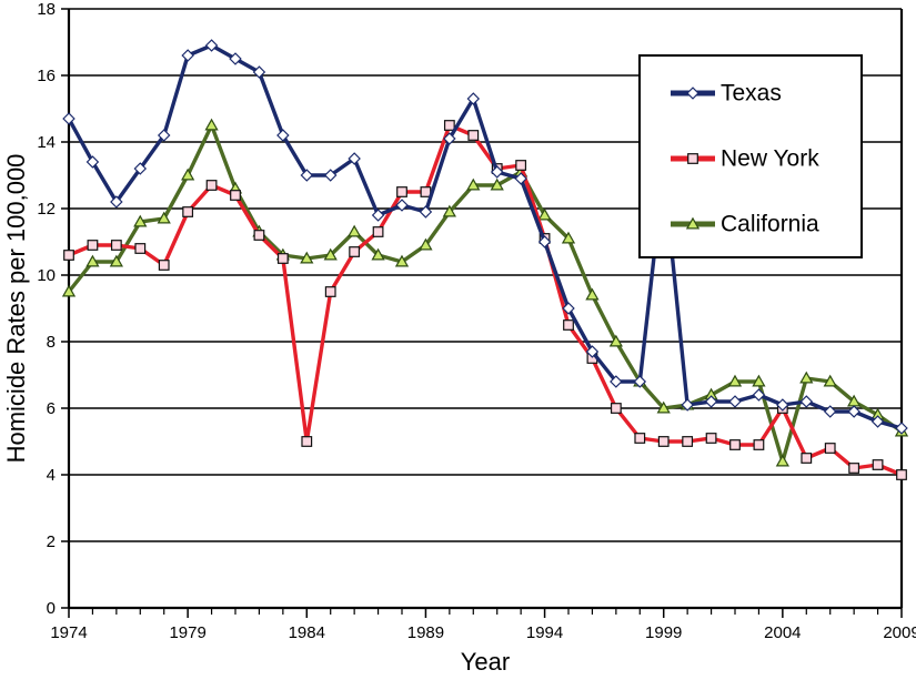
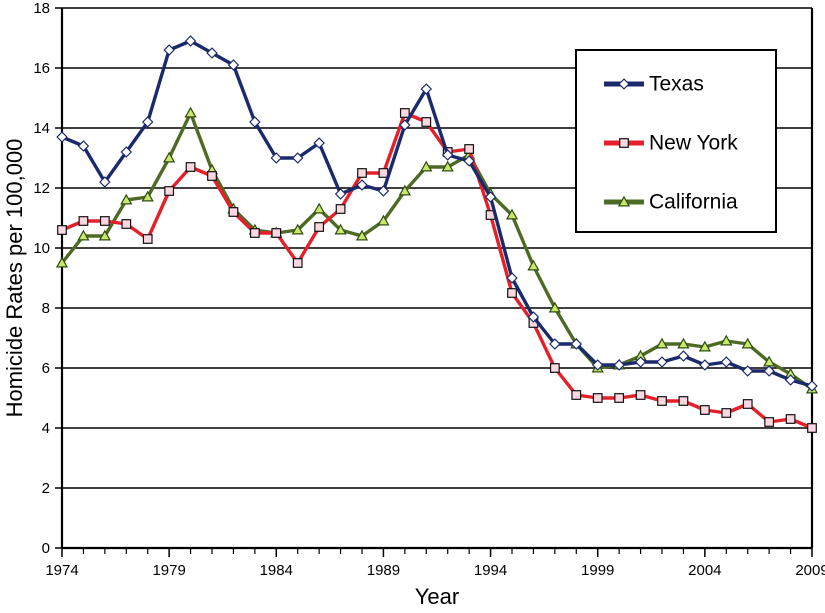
Texas/1974: 14.7 -> 13.7
New York/1984: 5.0 -> 10.5
Texas/1994: 11.0 -> 11.7
Texas/1999: 13.1 -> 6.1
New York/2004: 6.0 -> 4.6
California/2004: 4.4 -> 6.7
